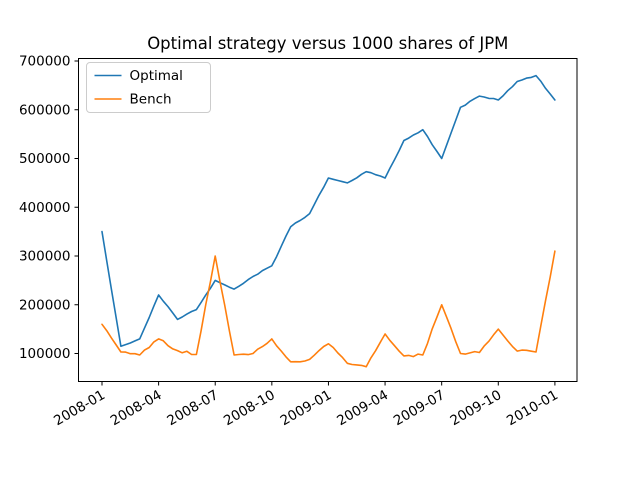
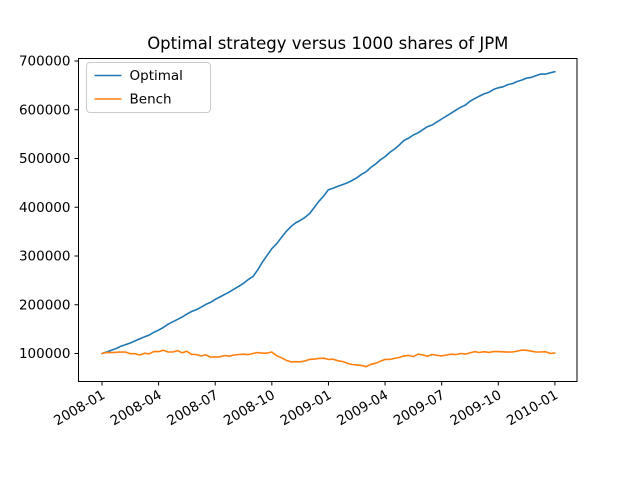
Optimal/2008-01: 350000 -> 100000
Bench/2008-01: 160000 -> 100000
Optimal/2008-04: 220000 -> 150000
Bench/2008-04: 130000 -> 100000
Optimal/2008-07: 250000 -> 210000
Bench/2008-07: 300000 -> 90000
Optimal/2008-10: 280000 -> 320000
Bench/2008-10: 130000 -> 100000
Optimal/2009-01: 460000 -> 440000
Bench/2009-01: 120000 -> 90000
Optimal/2009-04: 460000 -> 500000
Bench/2009-04: 140000 -> 90000
Optimal/2009-07: 500000 -> 580000
Bench/2009-07: 200000 -> 100000
Optimal/2009-10: 620000 -> 640000
Bench/2009-10: 150000 -> 100000
Optimal/2010-01: 620000 -> 680000
Bench/2010-01: 310000 -> 100000
